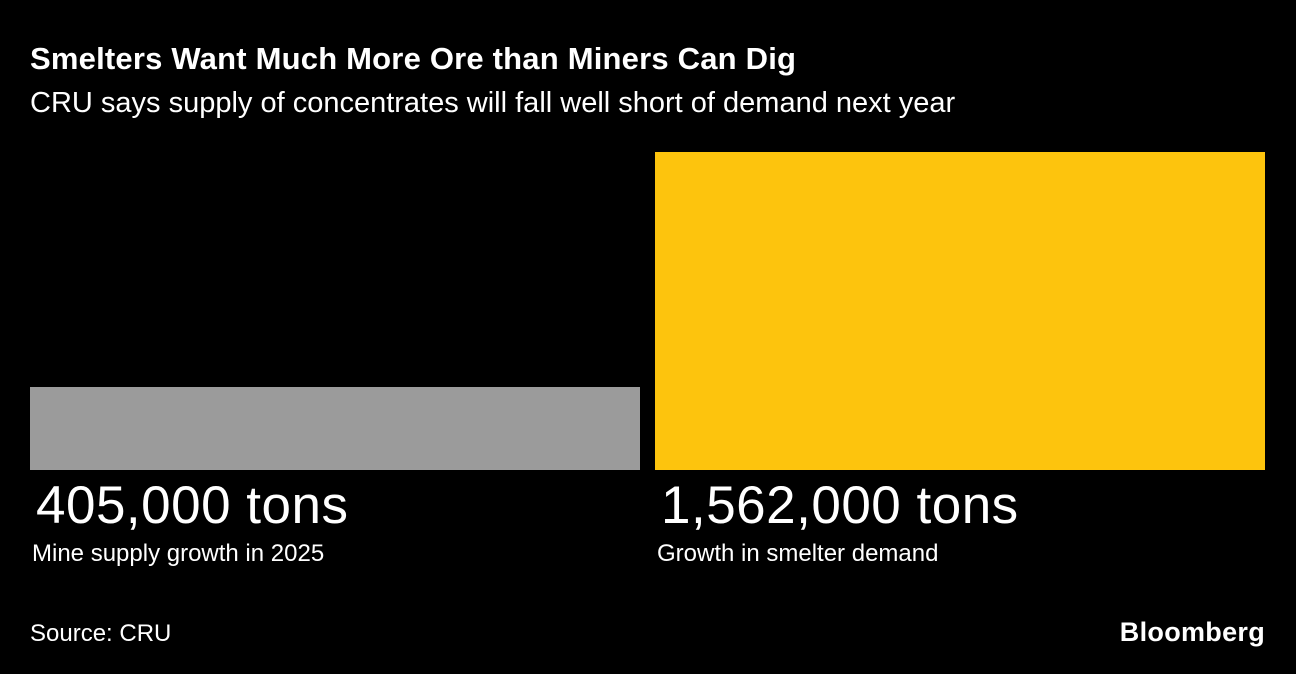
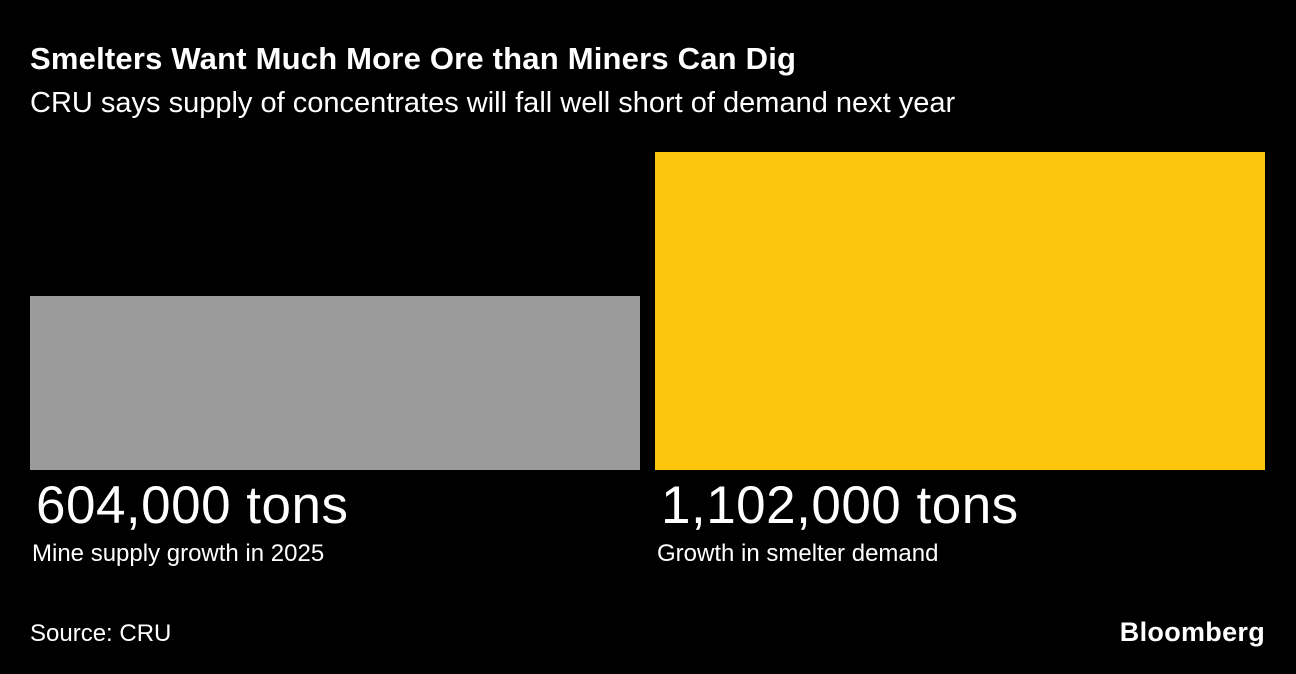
Mine supply growth in 2025: 405,000 -> 604,000
Growth in smelter demand: 1,562,000 -> 1,102,000
